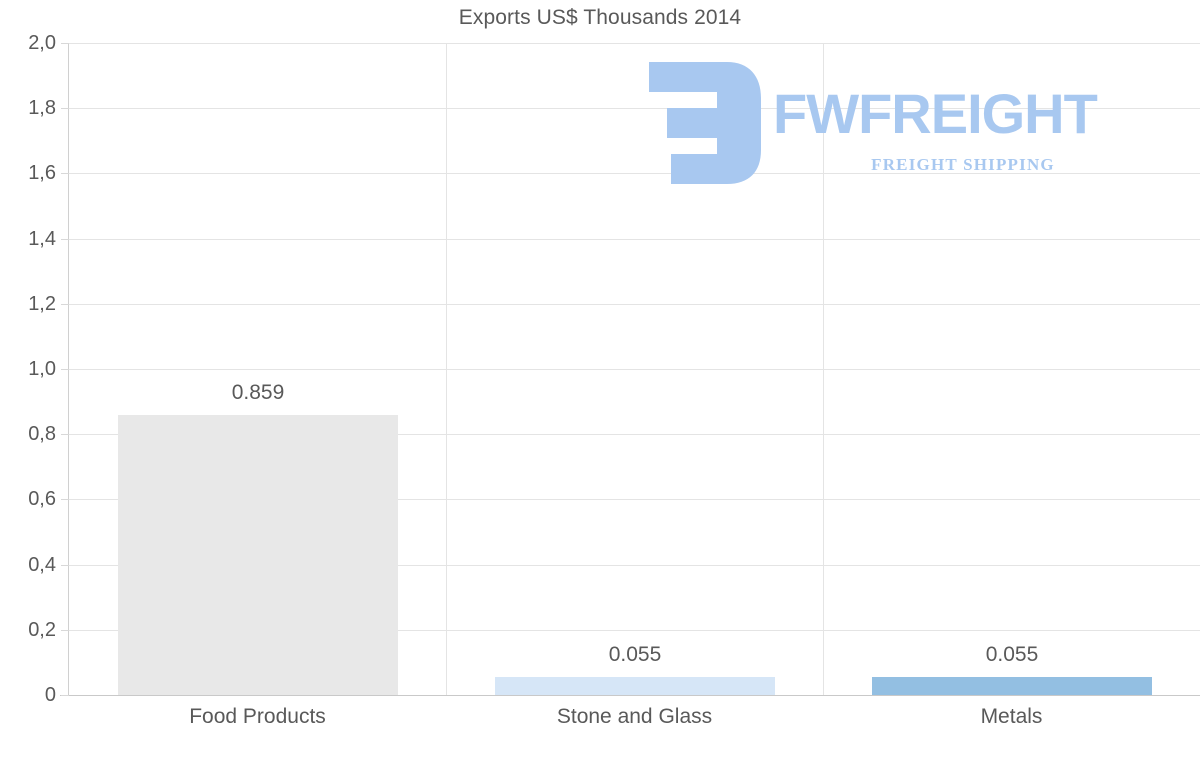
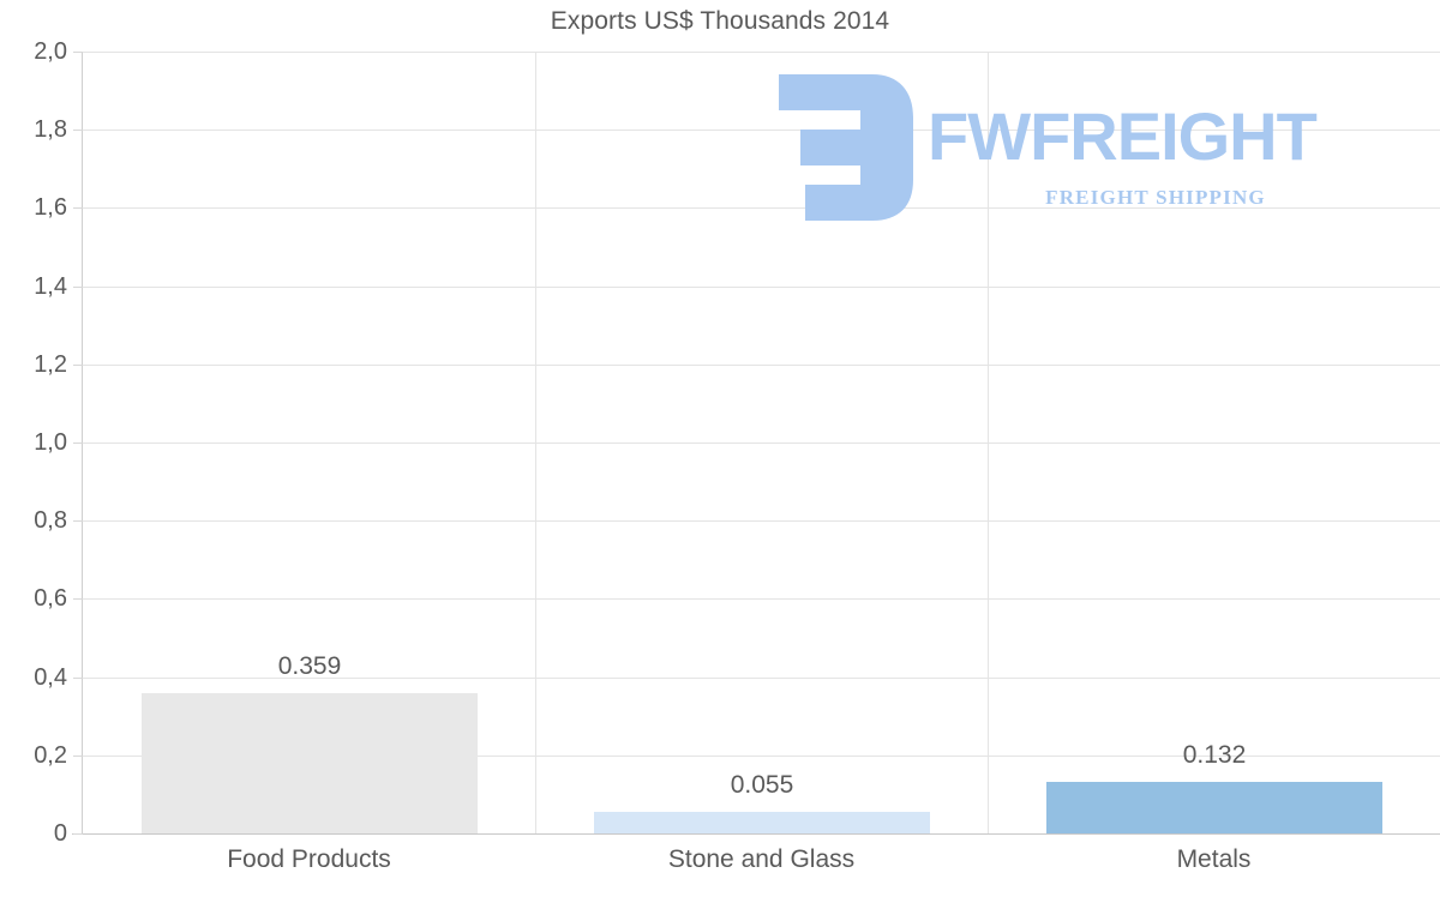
Food Products: 0.859 -> 0.359
Metals: 0.055 -> 0.132
